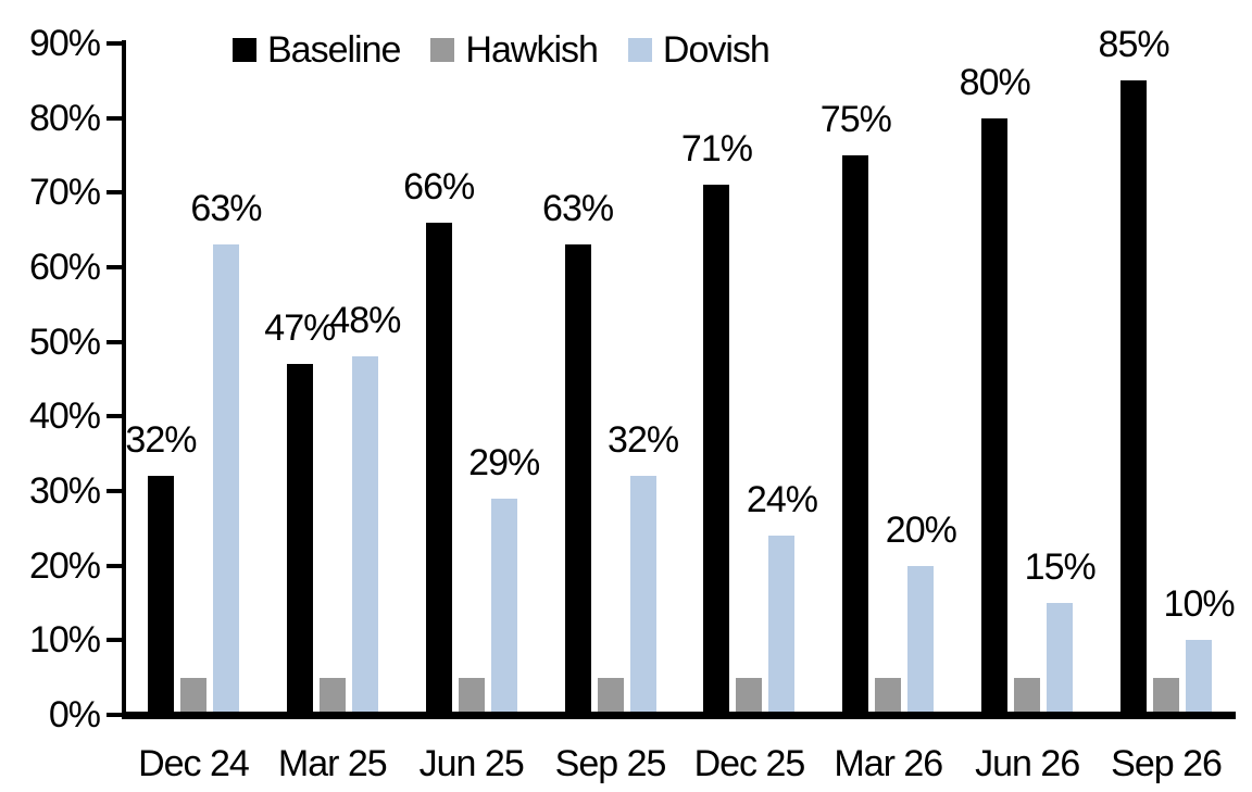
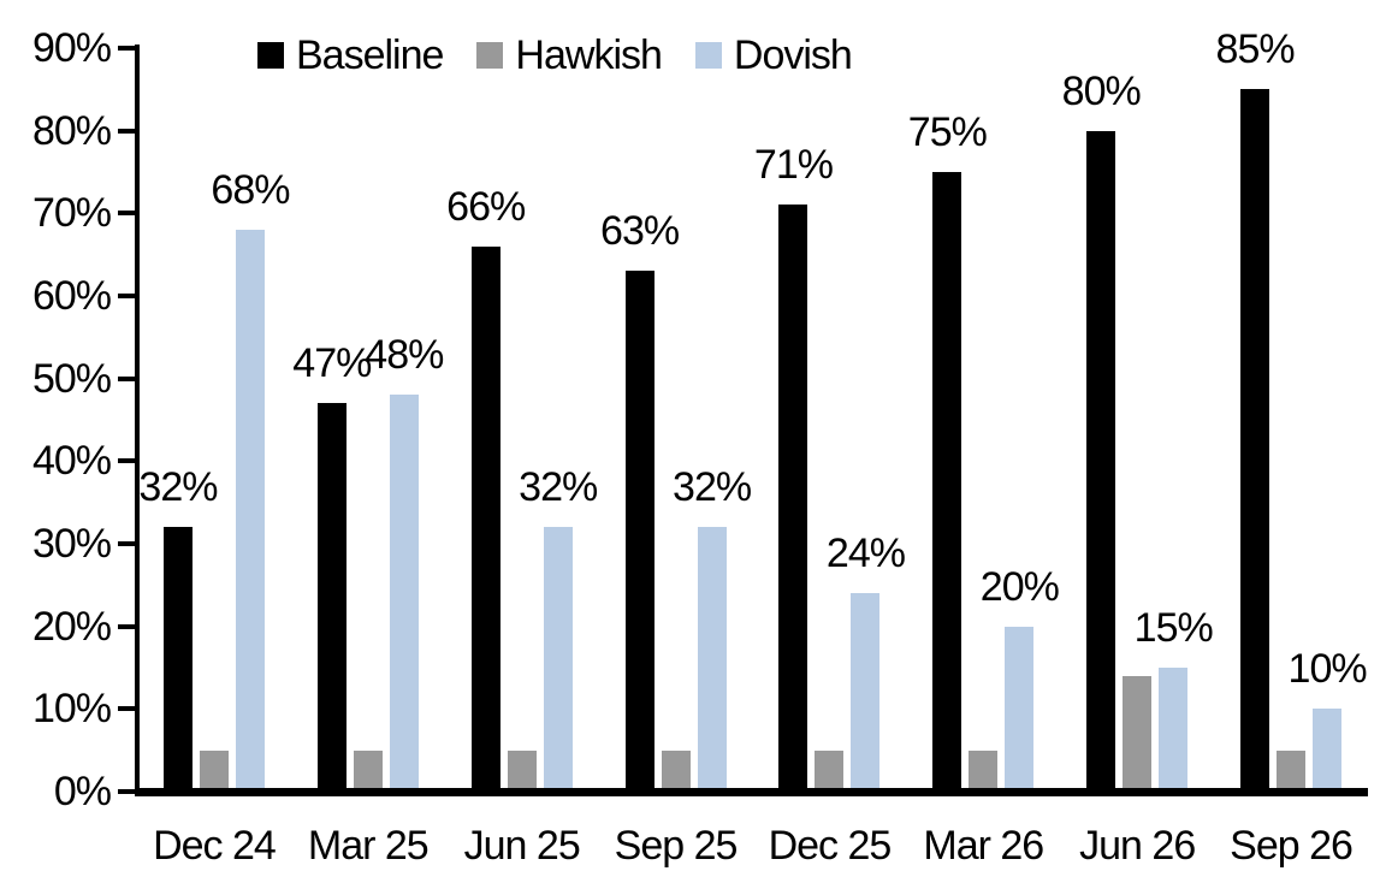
Dovish/Dec 24: 63% -> 68%
Dovish/Jun 25: 29% -> 32%
Hawkish/Jun 26: 5% -> 14%
